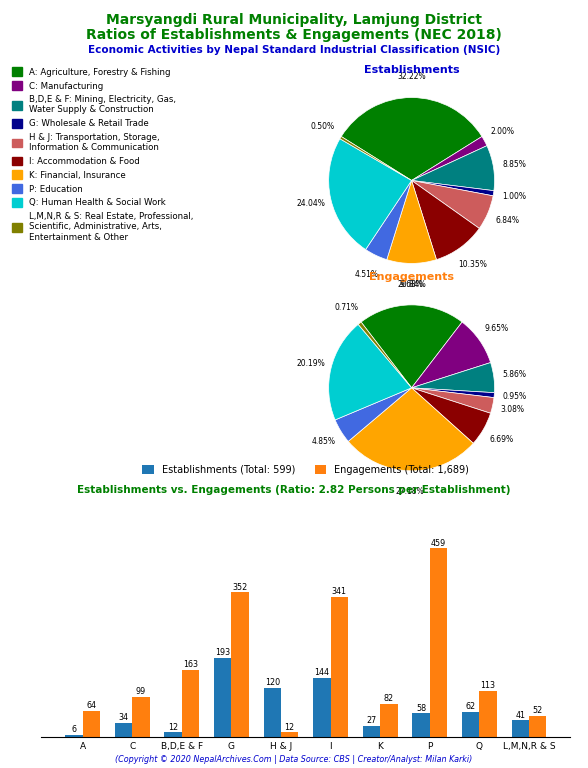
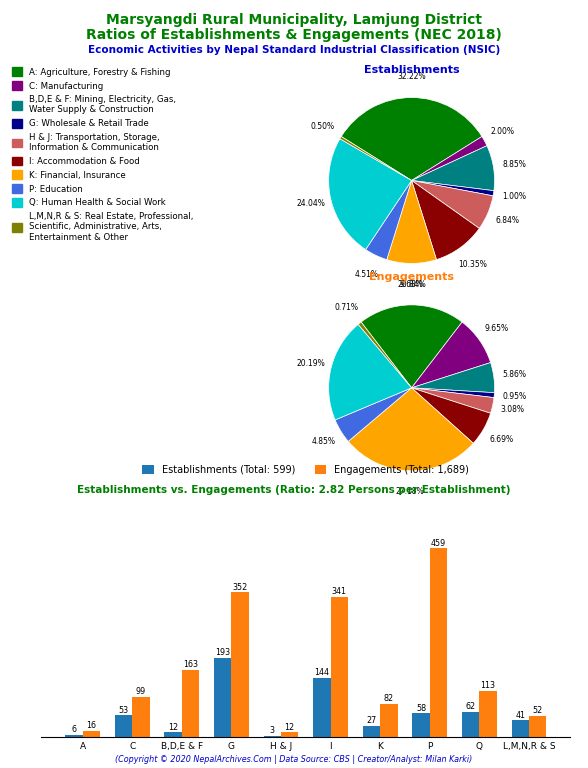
Engagements (Total: 1,689)/A: 64 -> 16
Establishments (Total: 599)/C: 34 -> 53
Establishments (Total: 599)/H & J: 120 -> 3
